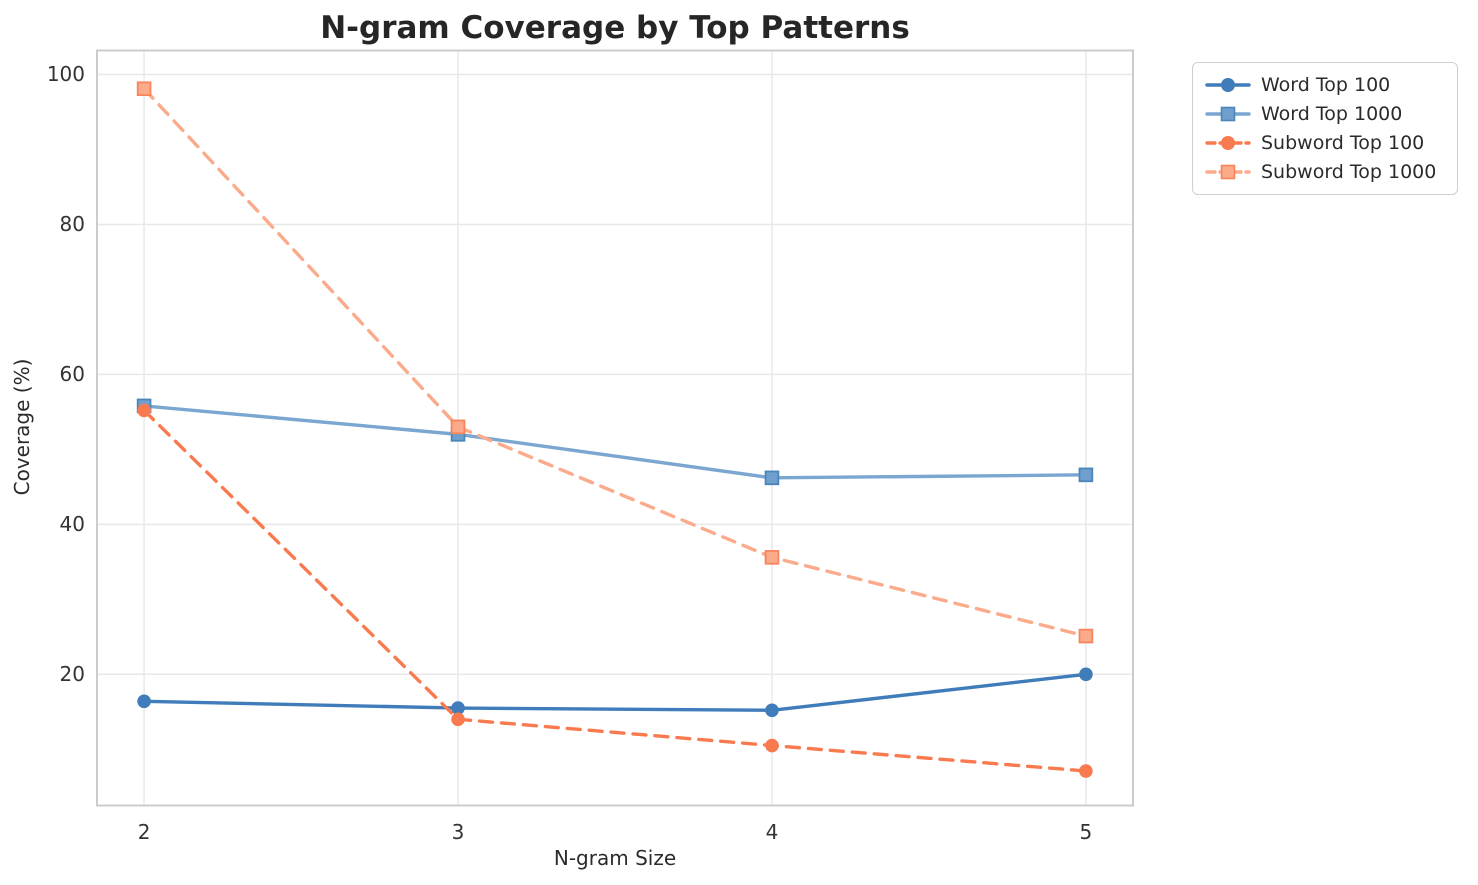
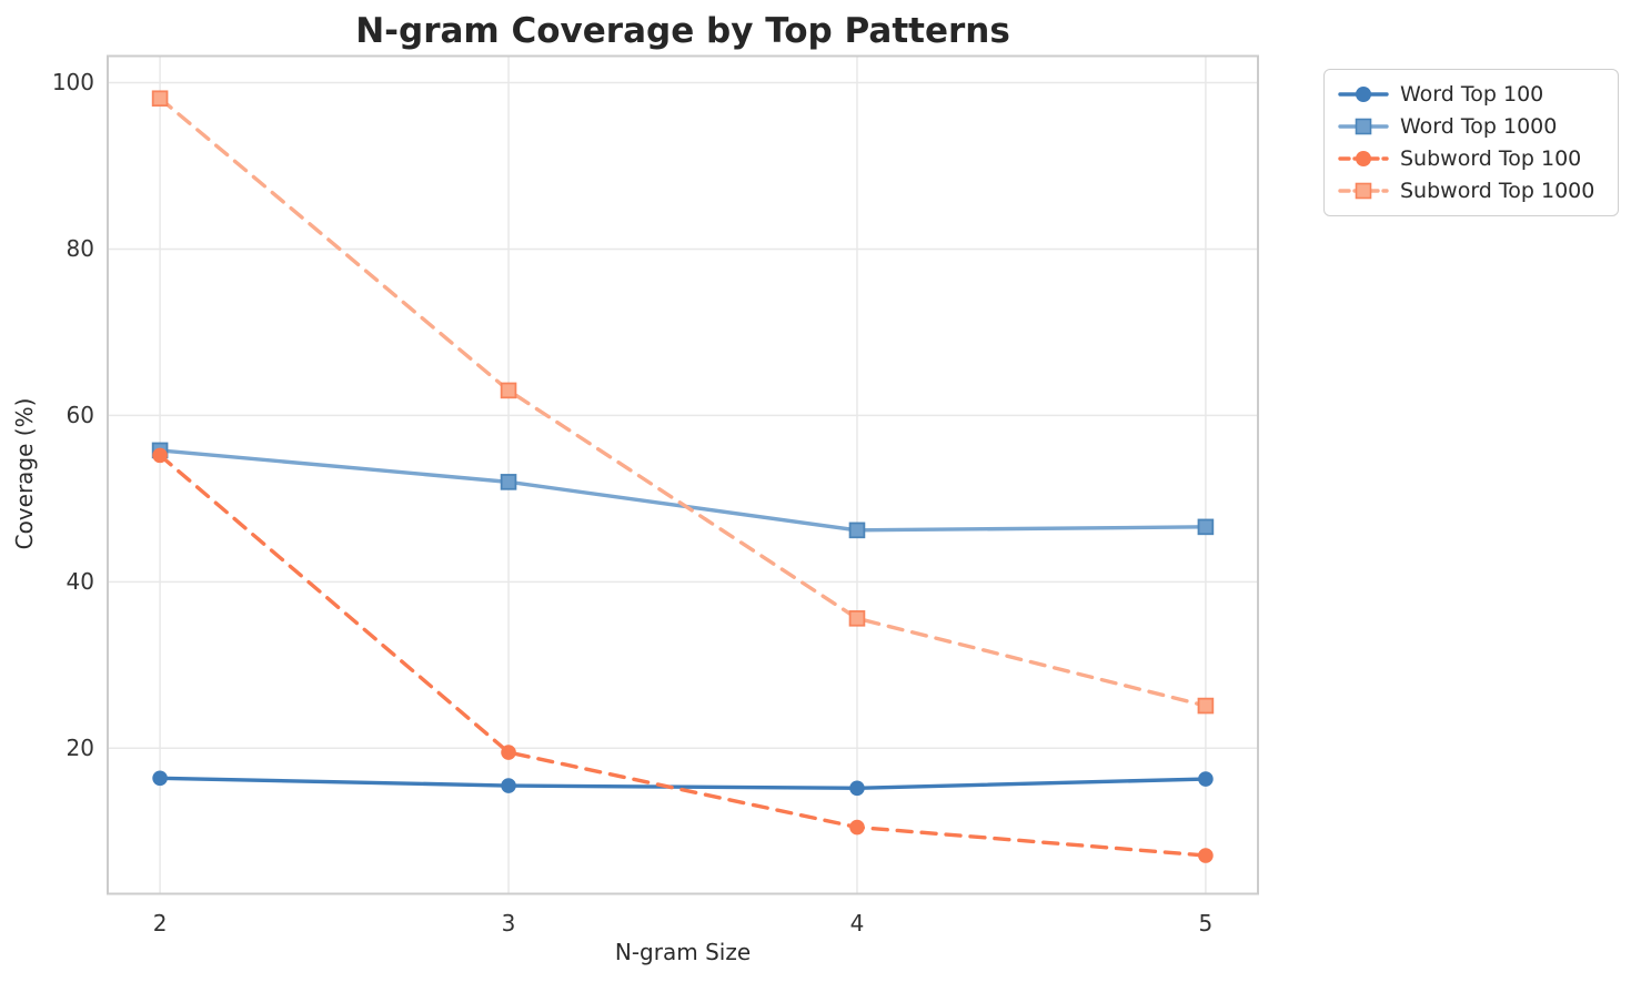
Subword Top 100/3: 14 -> 20
Subword Top 1000/3: 53 -> 63
Word Top 100/5: 20 -> 16
